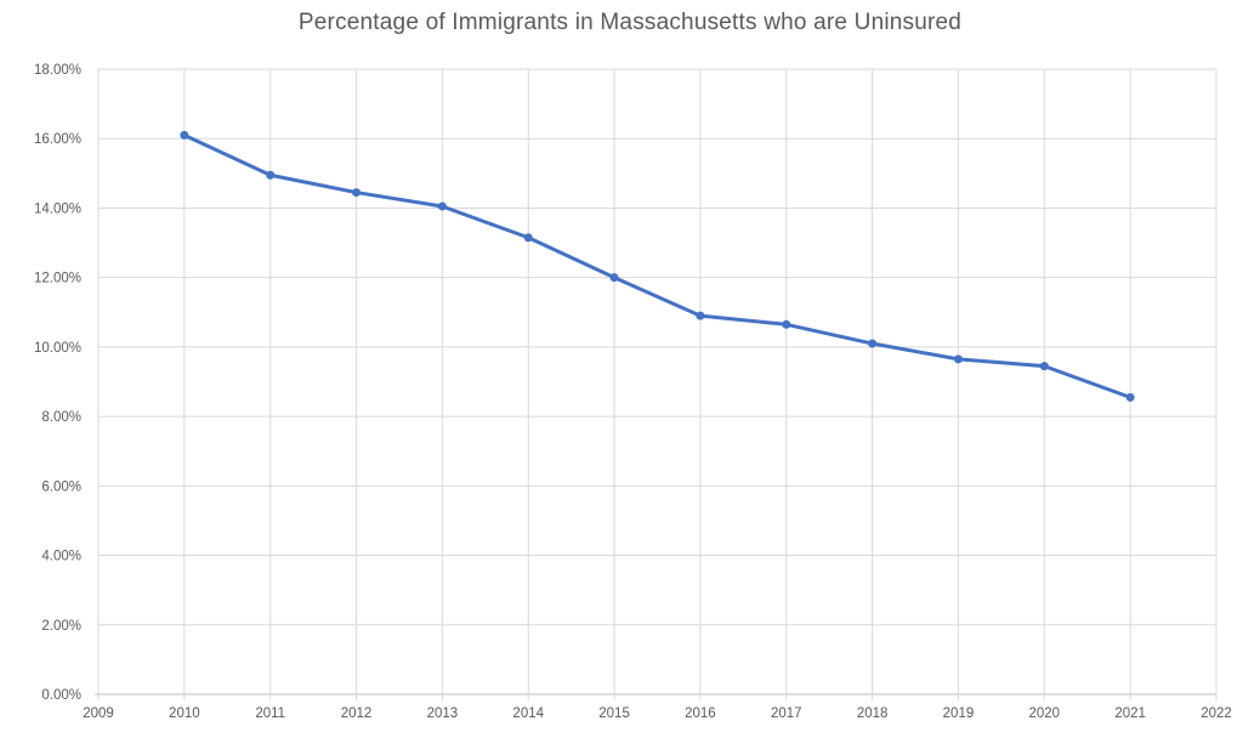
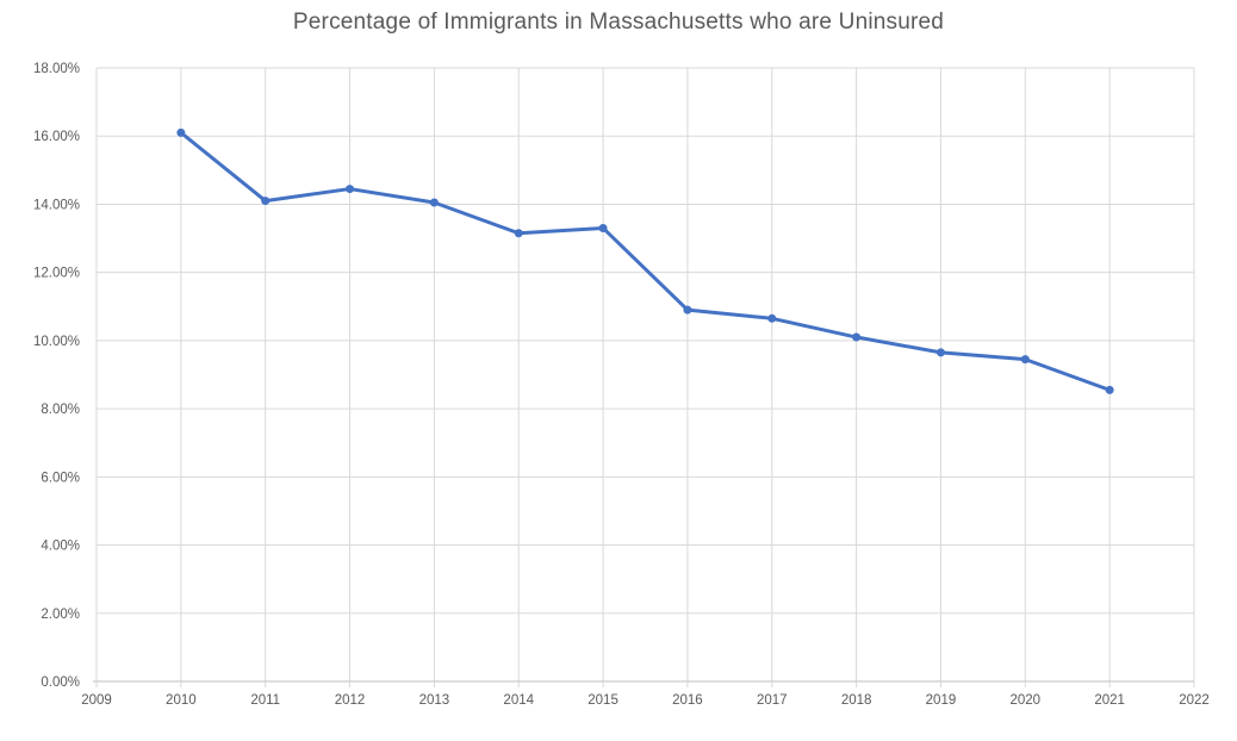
2011: 14.9% -> 14.1%
2015: 12.0% -> 13.3%
